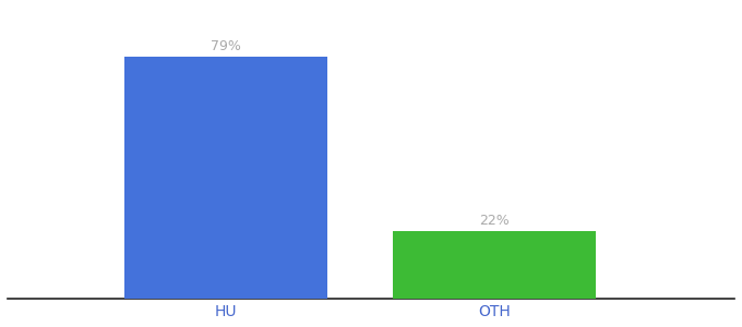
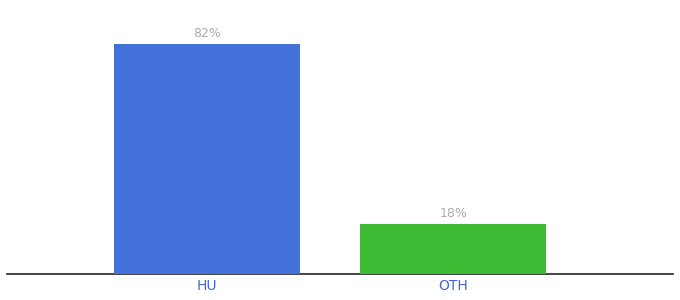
HU: 79% -> 82%
OTH: 22% -> 18%
